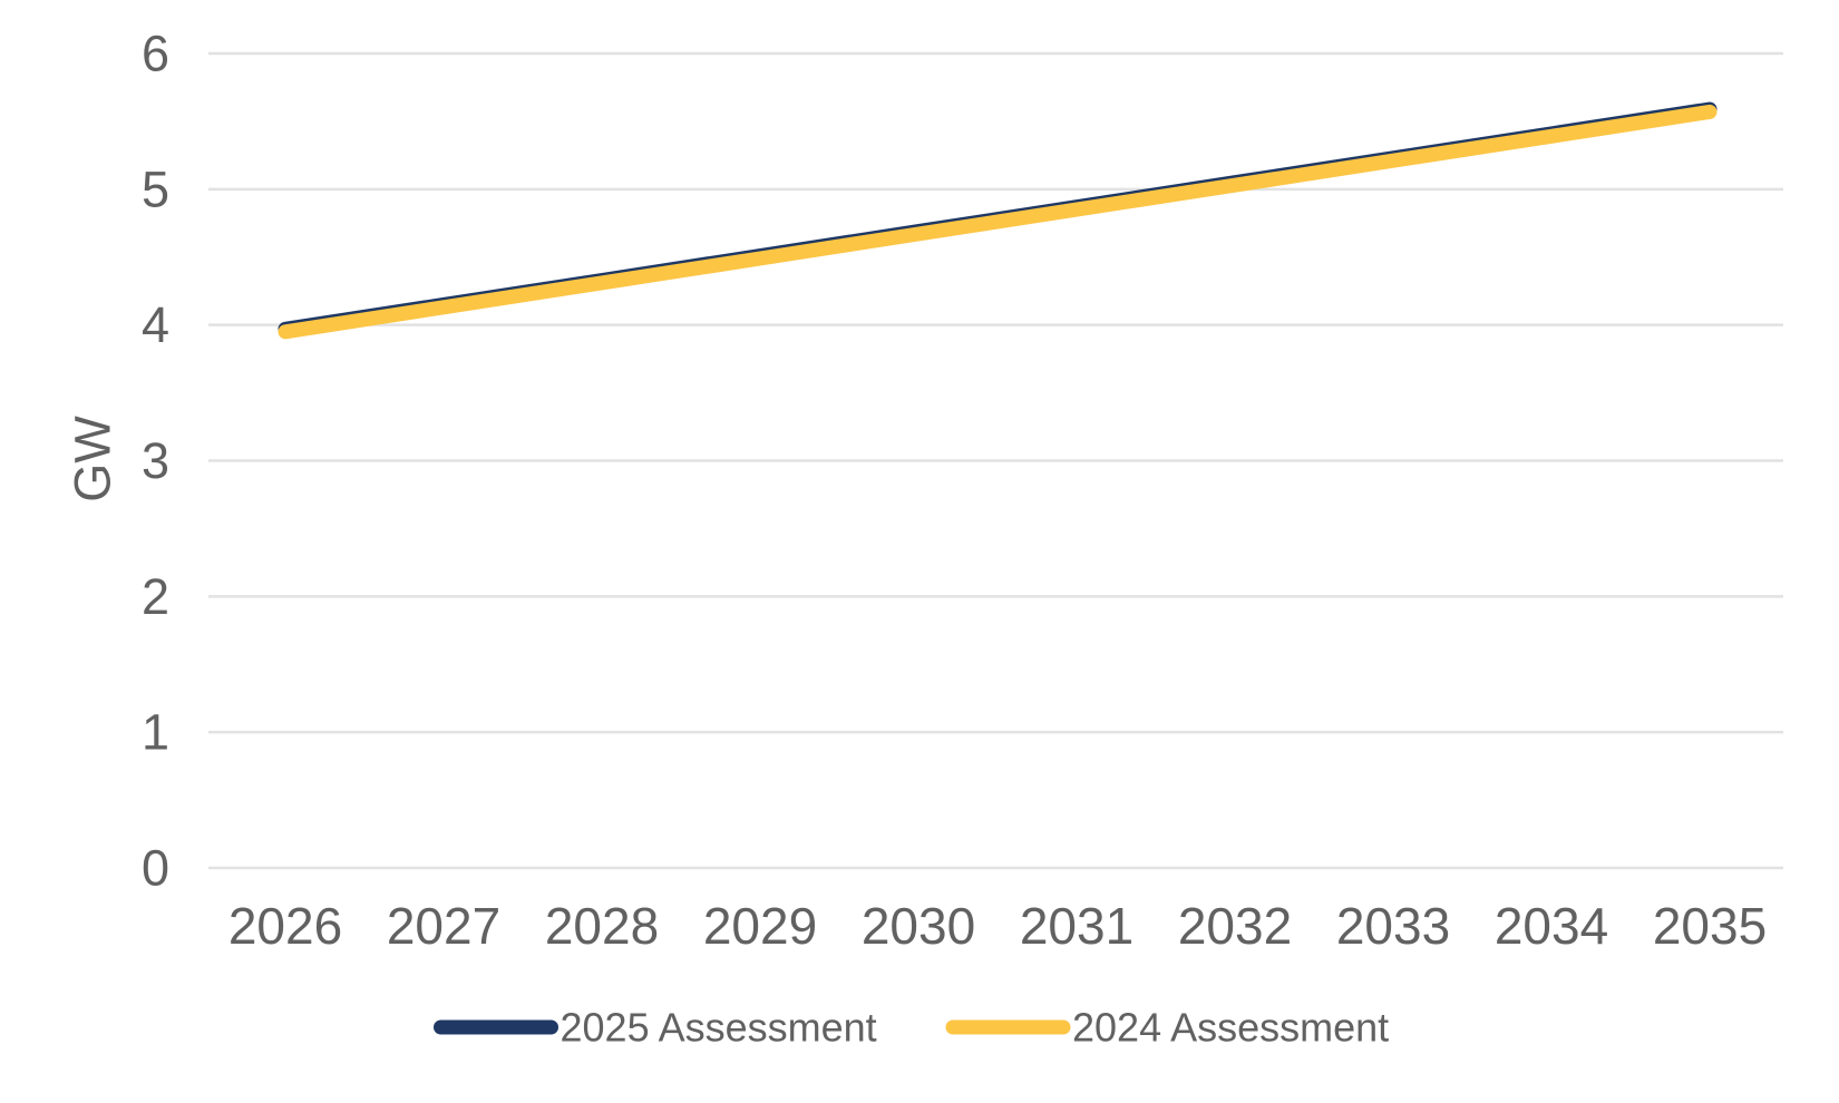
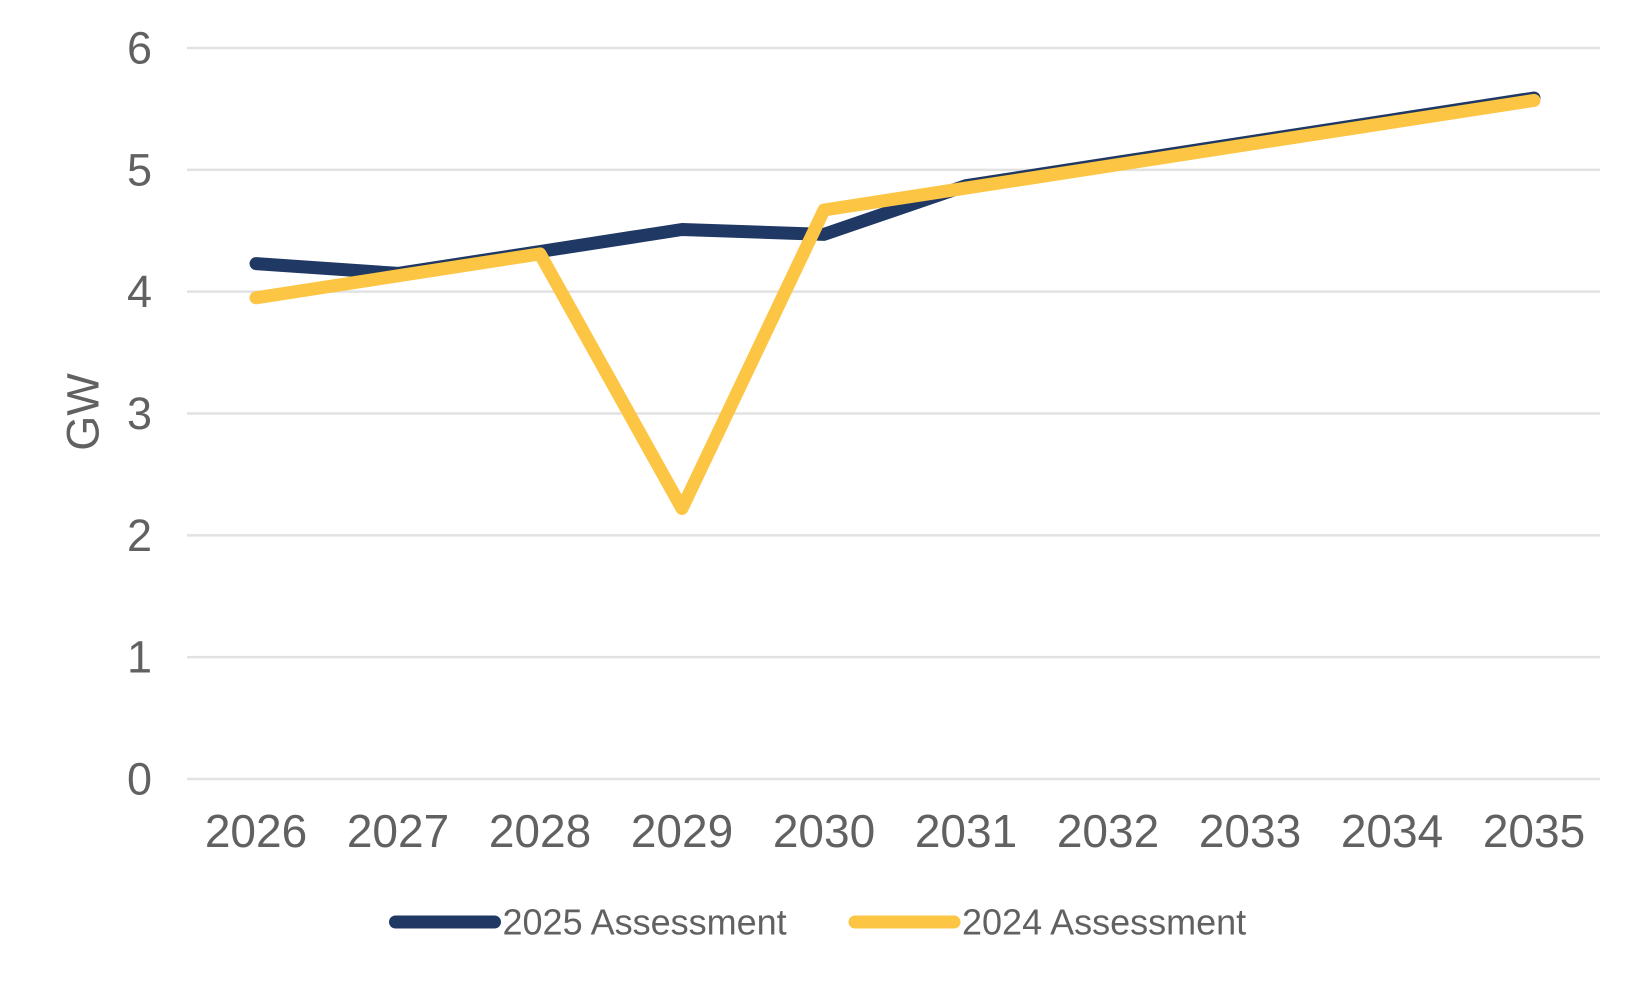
2025 Assessment/2026: 3.97 -> 4.23
2024 Assessment/2029: 4.49 -> 2.22
2025 Assessment/2030: 4.69 -> 4.47
